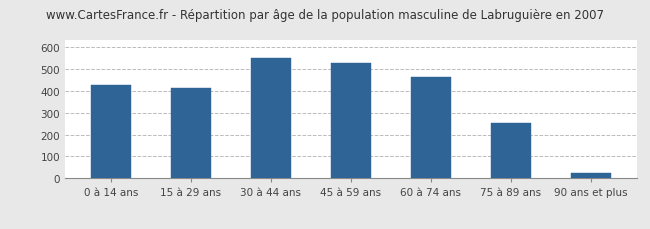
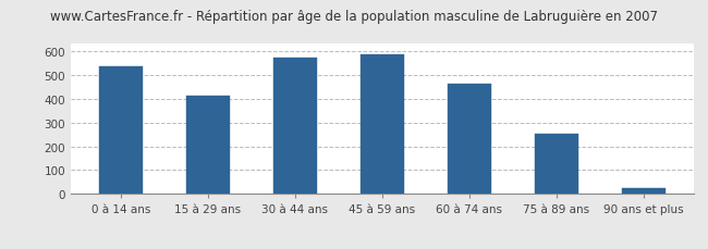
0 à 14 ans: 425 -> 537
30 à 44 ans: 550 -> 573
45 à 59 ans: 525 -> 588
